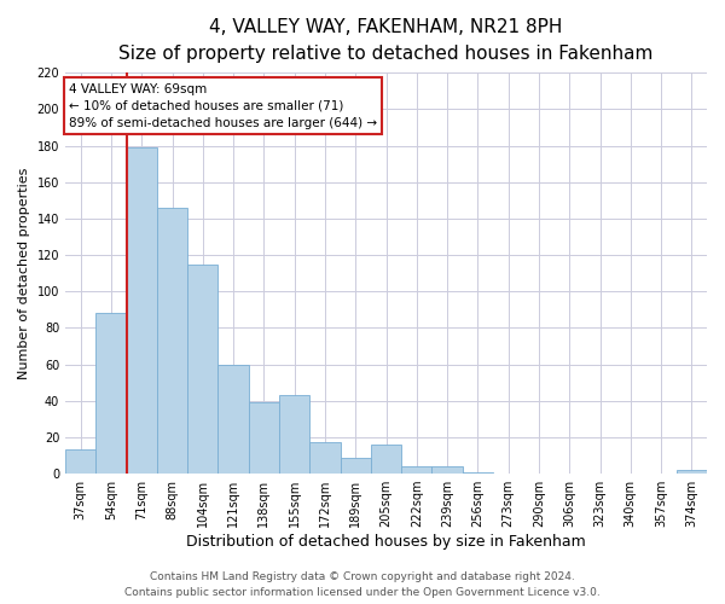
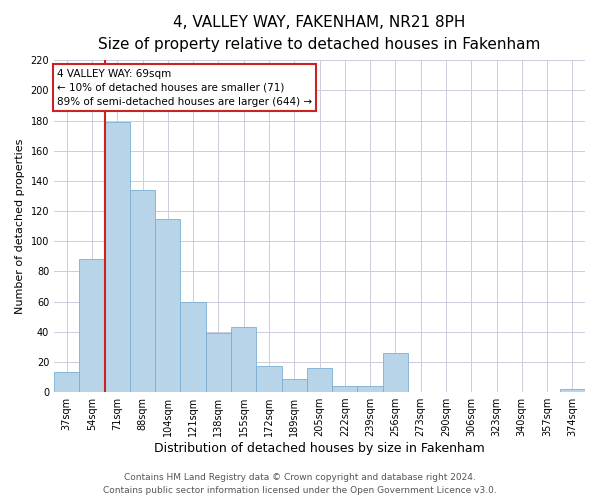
88sqm: 146 -> 134
256sqm: 1 -> 26
